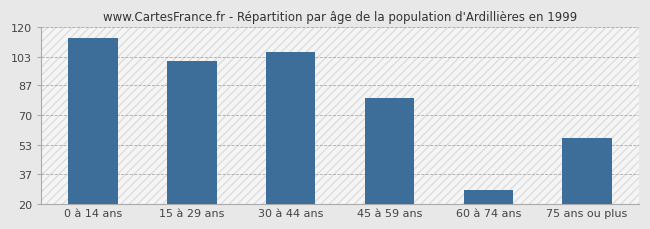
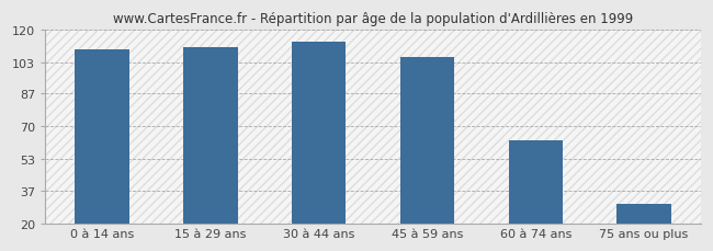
0 à 14 ans: 114 -> 110
15 à 29 ans: 101 -> 111
30 à 44 ans: 106 -> 114
45 à 59 ans: 80 -> 106
60 à 74 ans: 28 -> 63
75 ans ou plus: 57 -> 30
